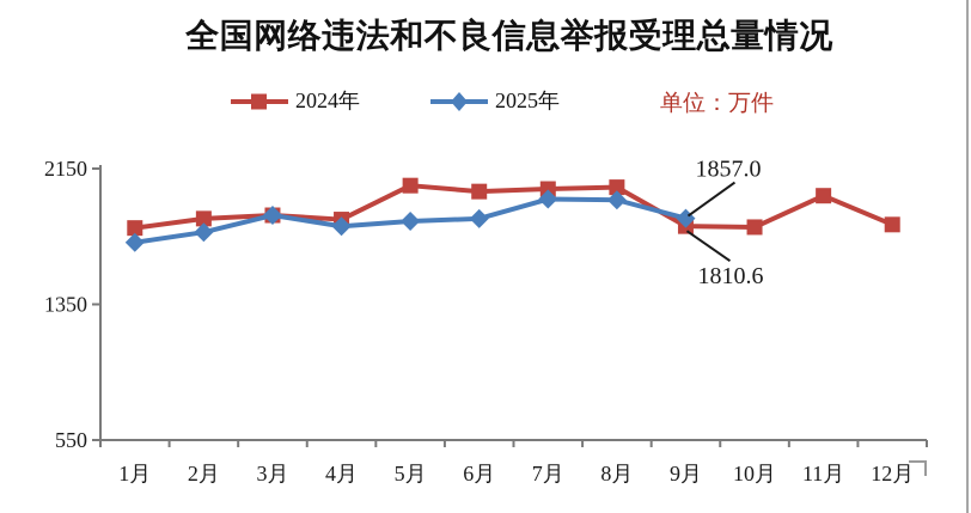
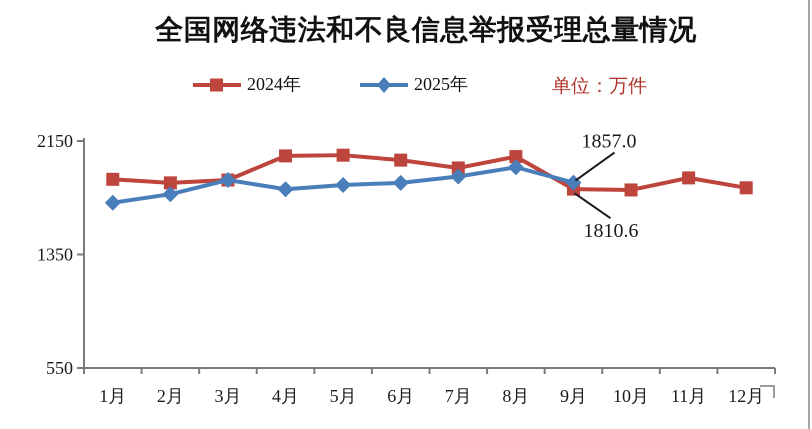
2024年/1月: 1800 -> 1880
2024年/4月: 1850 -> 2040
2024年/7月: 2030 -> 1960
2025年/7月: 1970 -> 1900
2024年/11月: 1990 -> 1890
